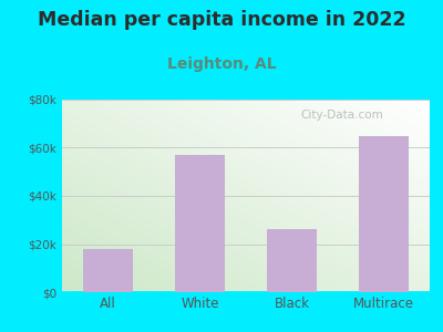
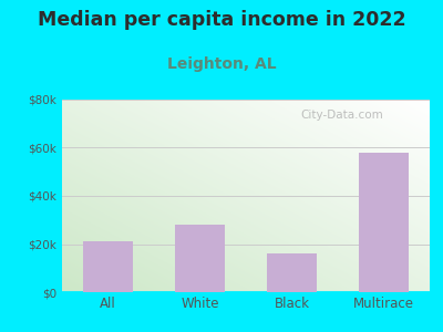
All: $18k -> $21k
White: $57k -> $28k
Black: $26k -> $16k
Multirace: $65k -> $58k
